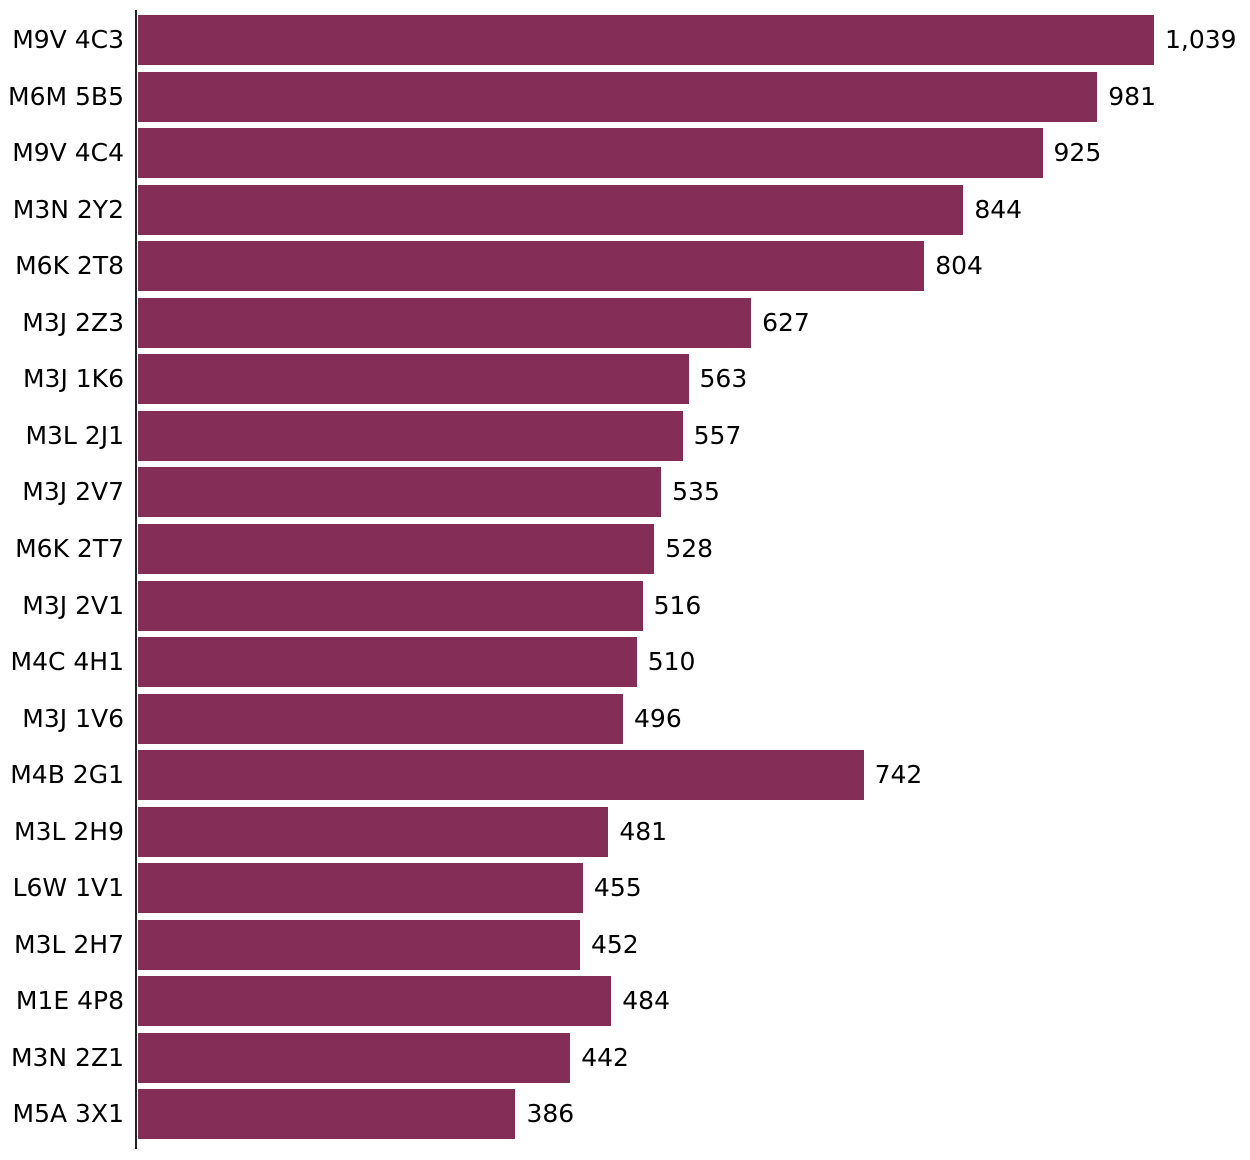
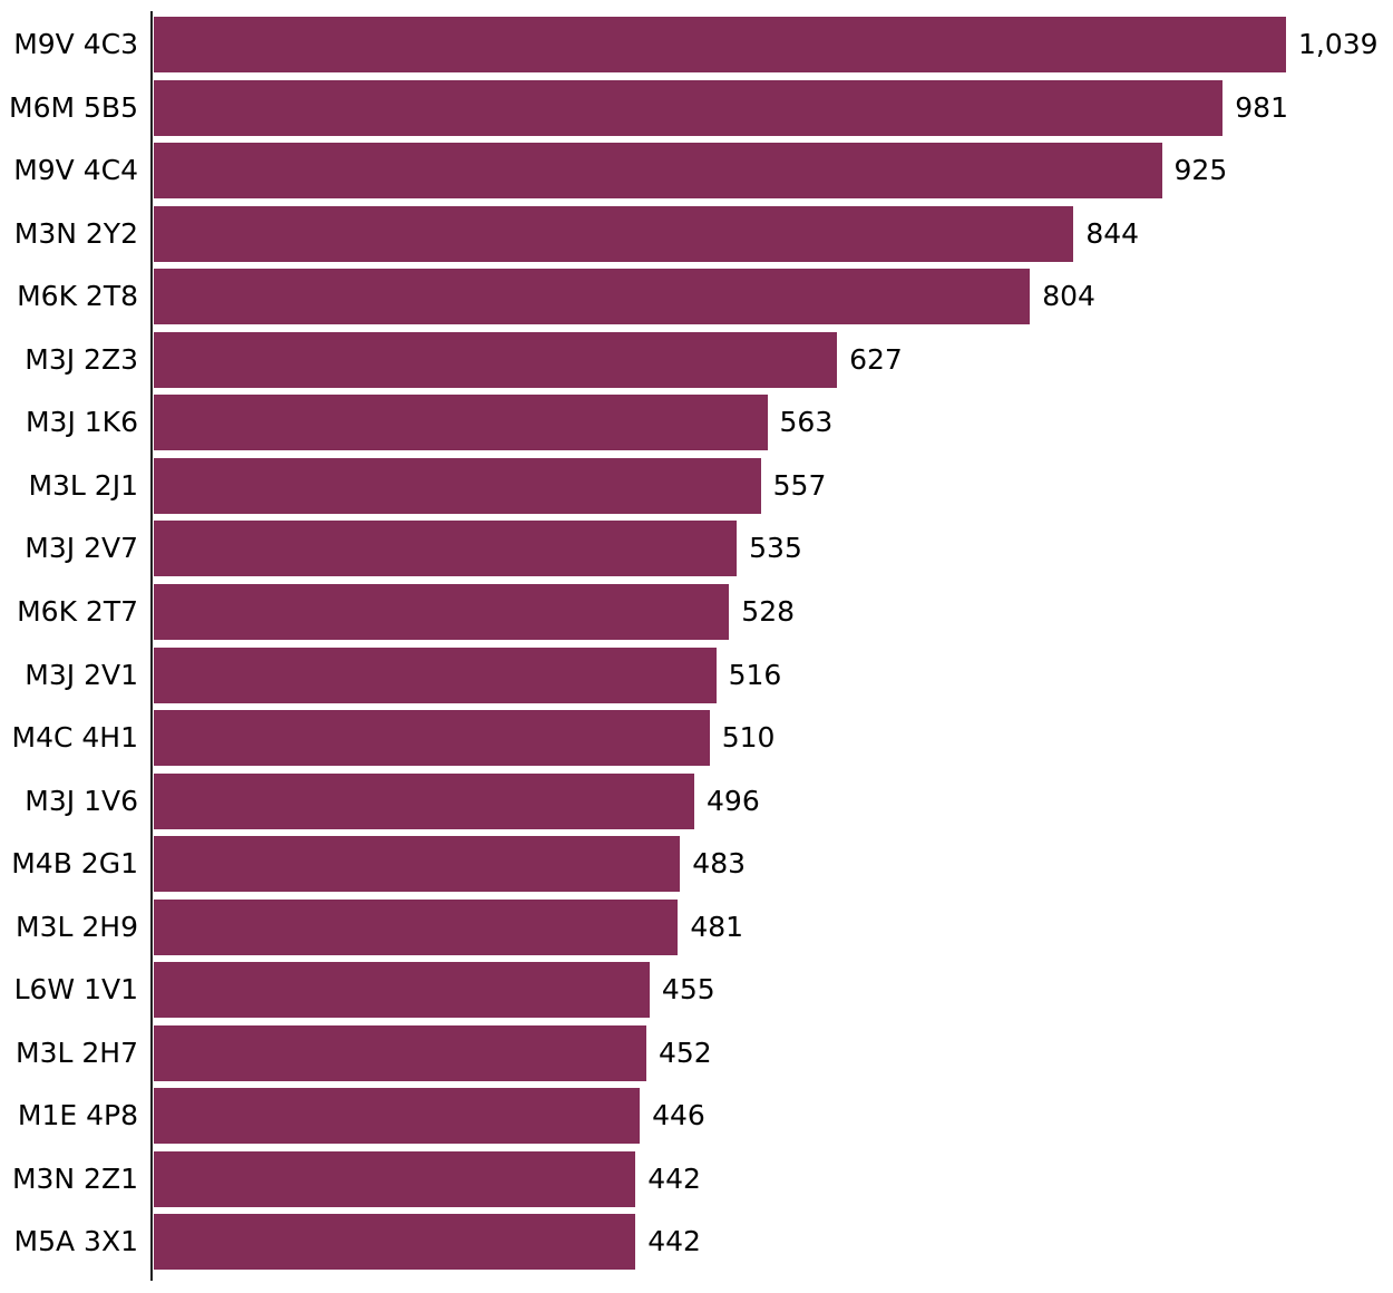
M4B 2G1: 742 -> 483
M1E 4P8: 484 -> 446
M5A 3X1: 386 -> 442
